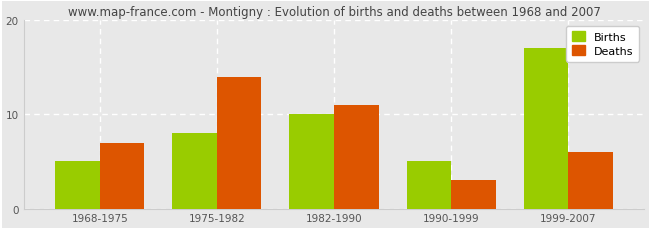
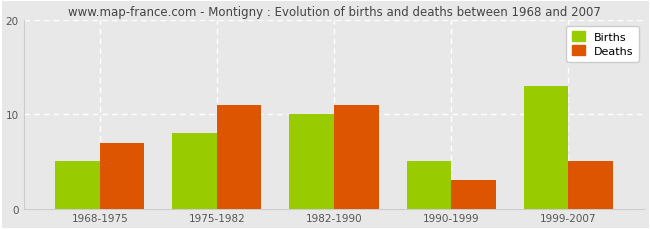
Deaths/1975-1982: 14 -> 11
Births/1999-2007: 17 -> 13
Deaths/1999-2007: 6 -> 5
